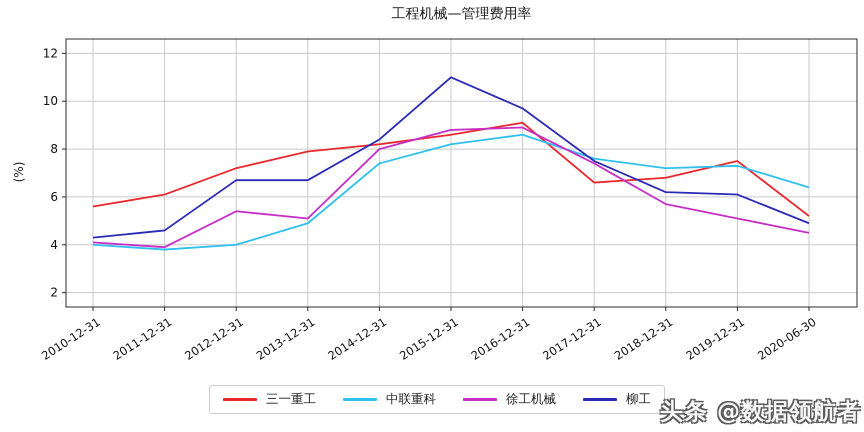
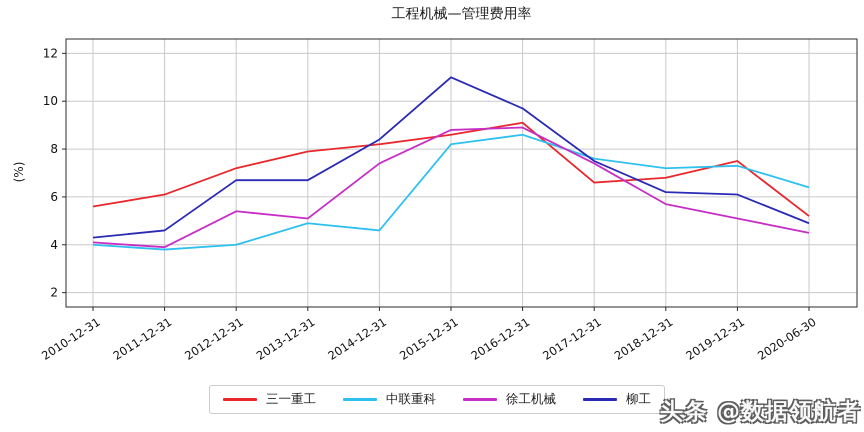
中联重科/2014-12-31: 7.4 -> 4.6
徐工机械/2014-12-31: 8.0 -> 7.4
